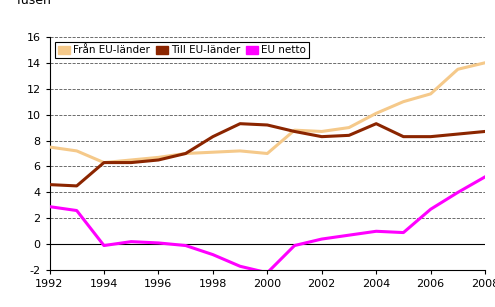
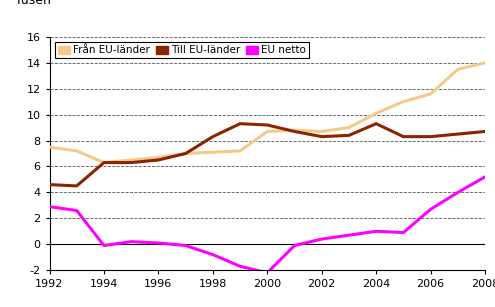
Från EU-länder/2000: 7.0 -> 8.7
